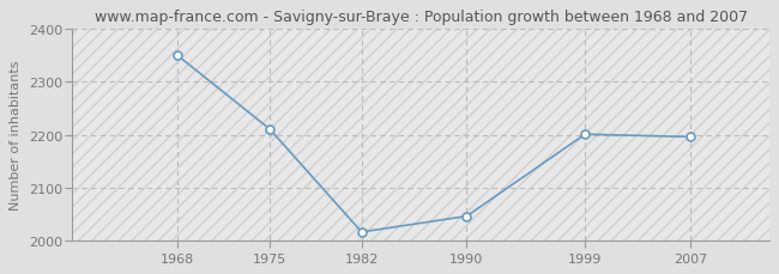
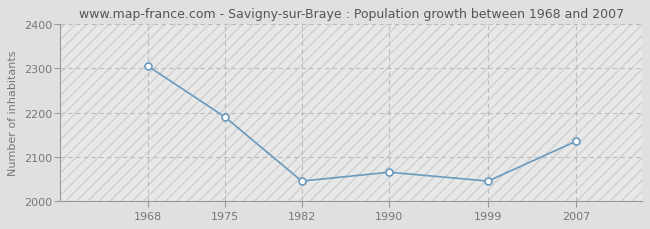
1968: 2350 -> 2305
1975: 2211 -> 2190
1982: 2016 -> 2045
1990: 2046 -> 2065
1999: 2201 -> 2045
2007: 2196 -> 2135
